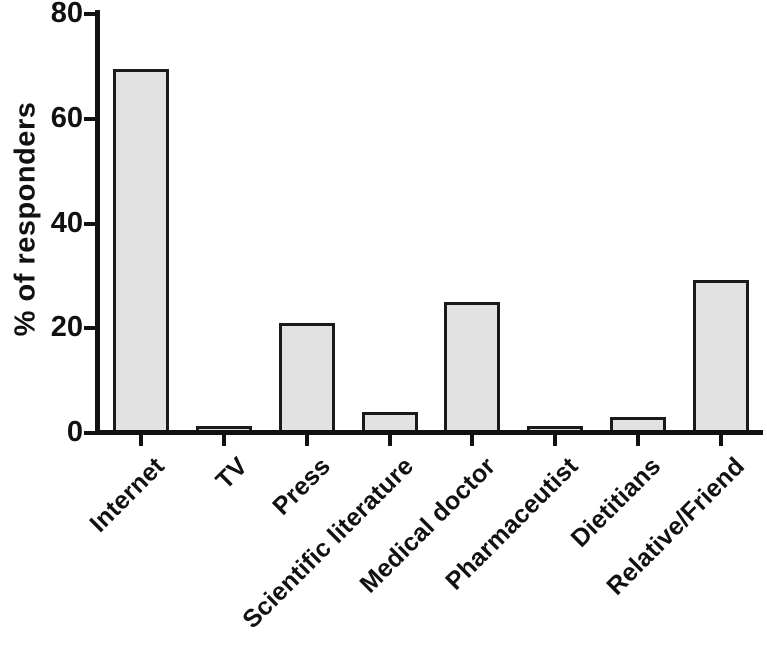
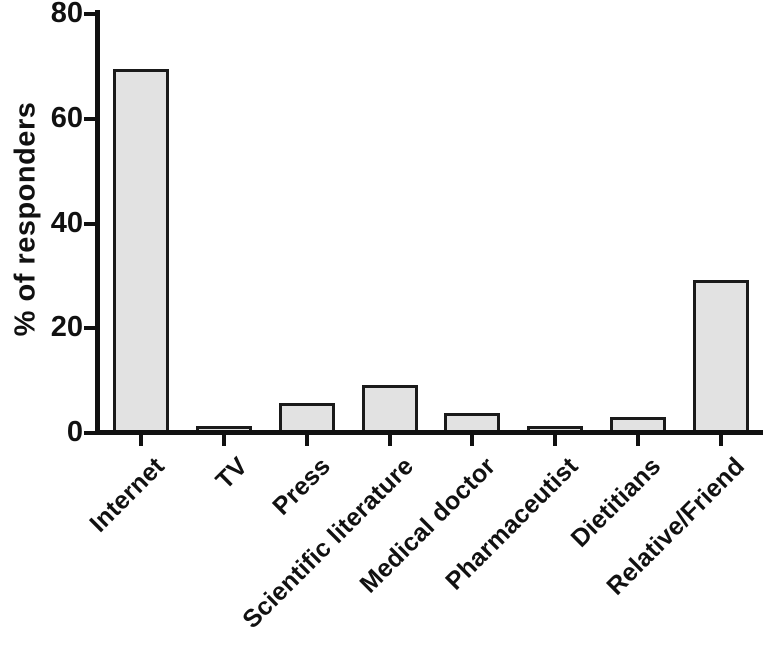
Press: 21 -> 6
Scientific literature: 4 -> 9
Medical doctor: 25 -> 4
